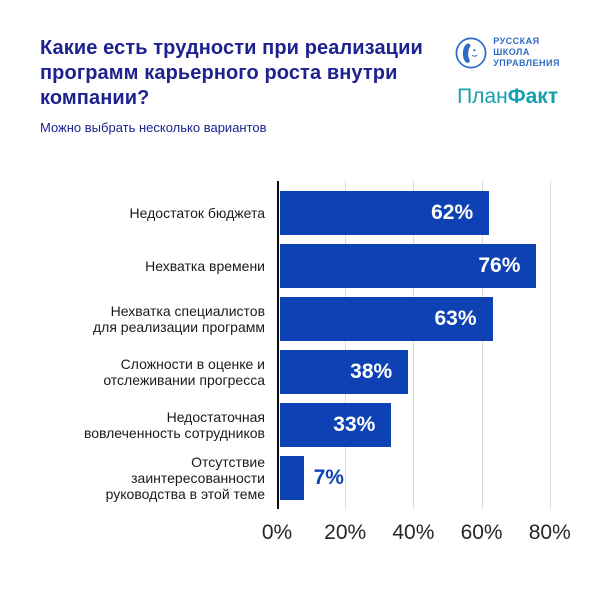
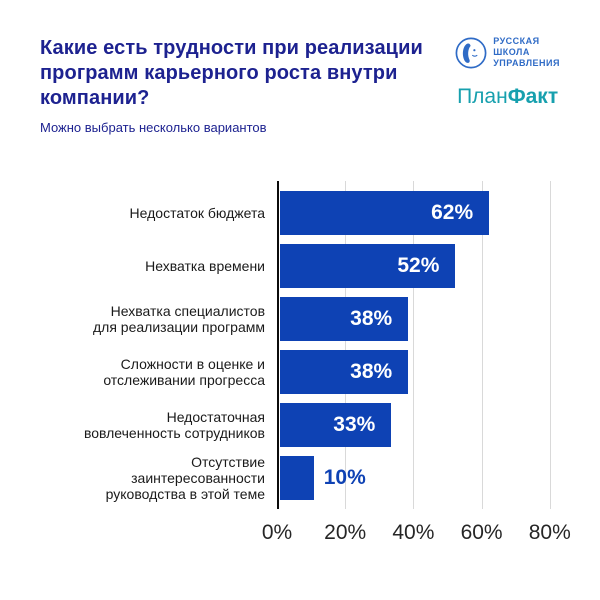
Нехватка времени: 76% -> 52%
Нехватка специалистов для реализации программ: 63% -> 38%
Отсутствие заинтересованности руководства в этой теме: 7% -> 10%
